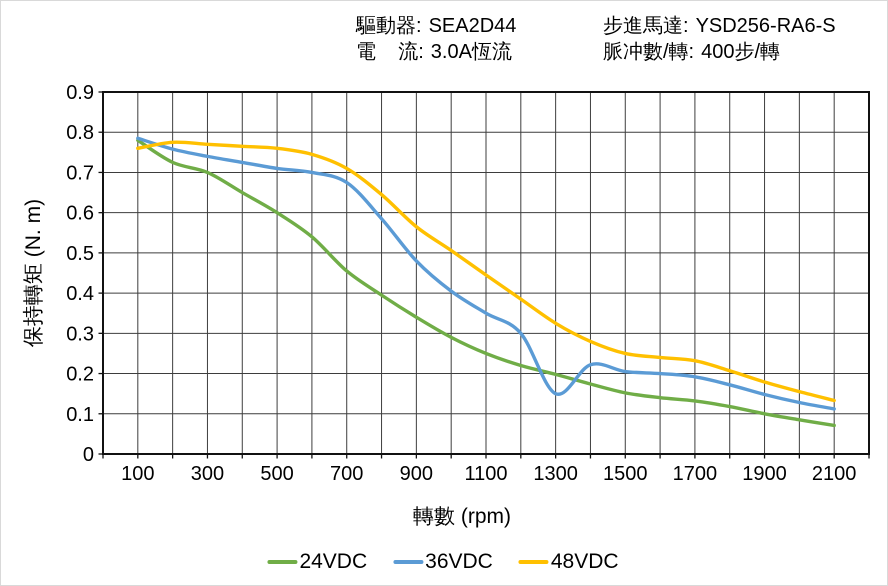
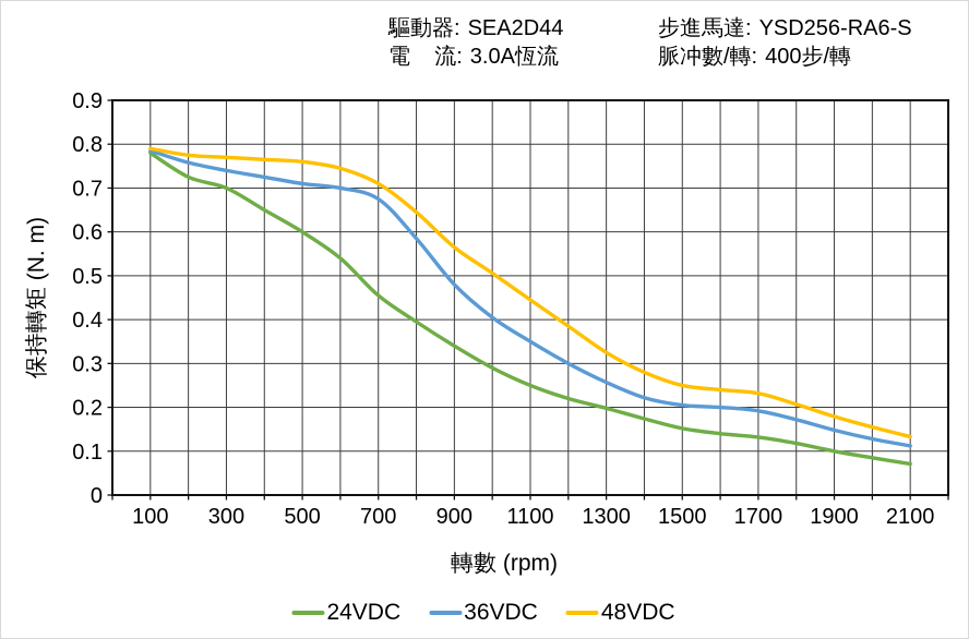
48VDC/100: 0.76 -> 0.79
36VDC/1300: 0.15 -> 0.26
